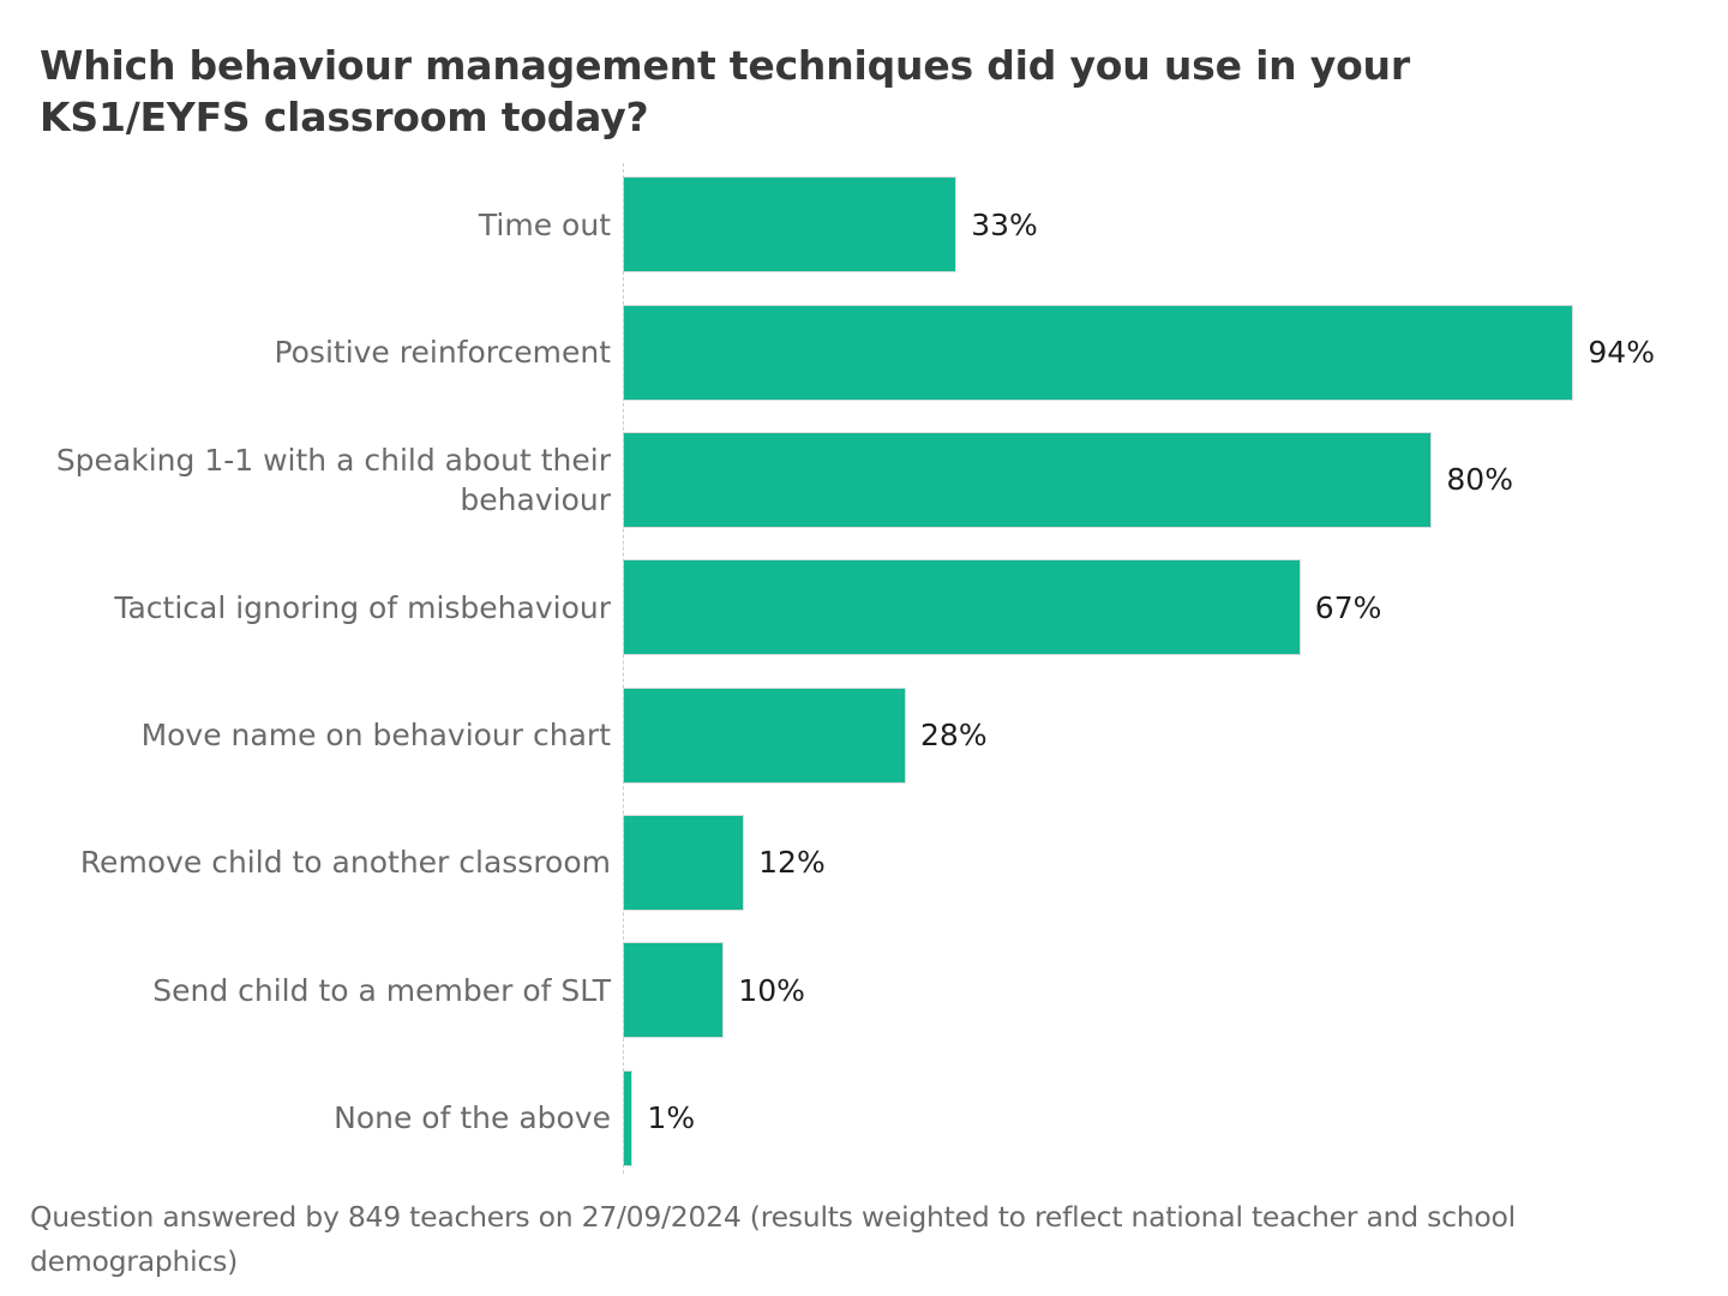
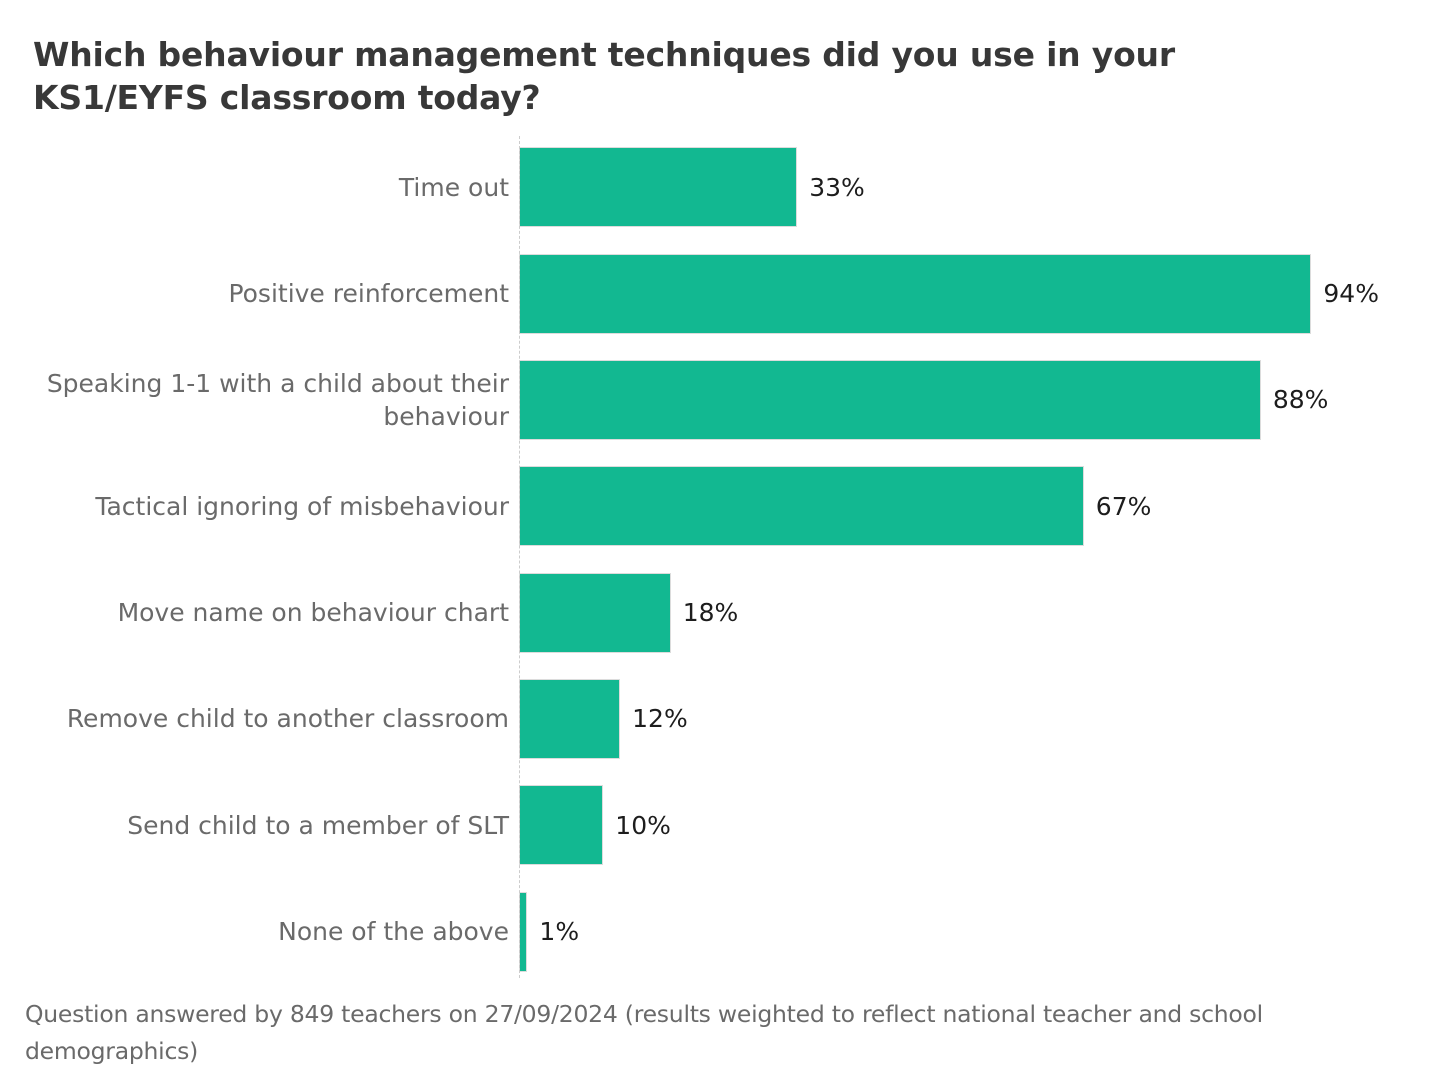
Speaking 1-1 with a child about their behaviour: 80% -> 88%
Move name on behaviour chart: 28% -> 18%
